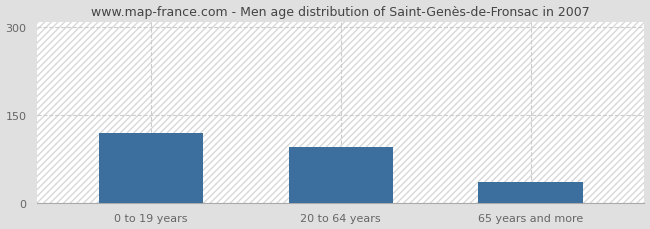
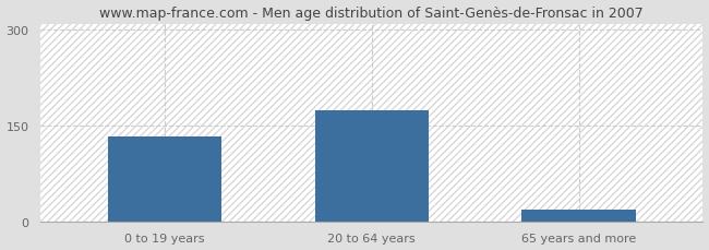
0 to 19 years: 120 -> 133
20 to 64 years: 96 -> 175
65 years and more: 36 -> 18
